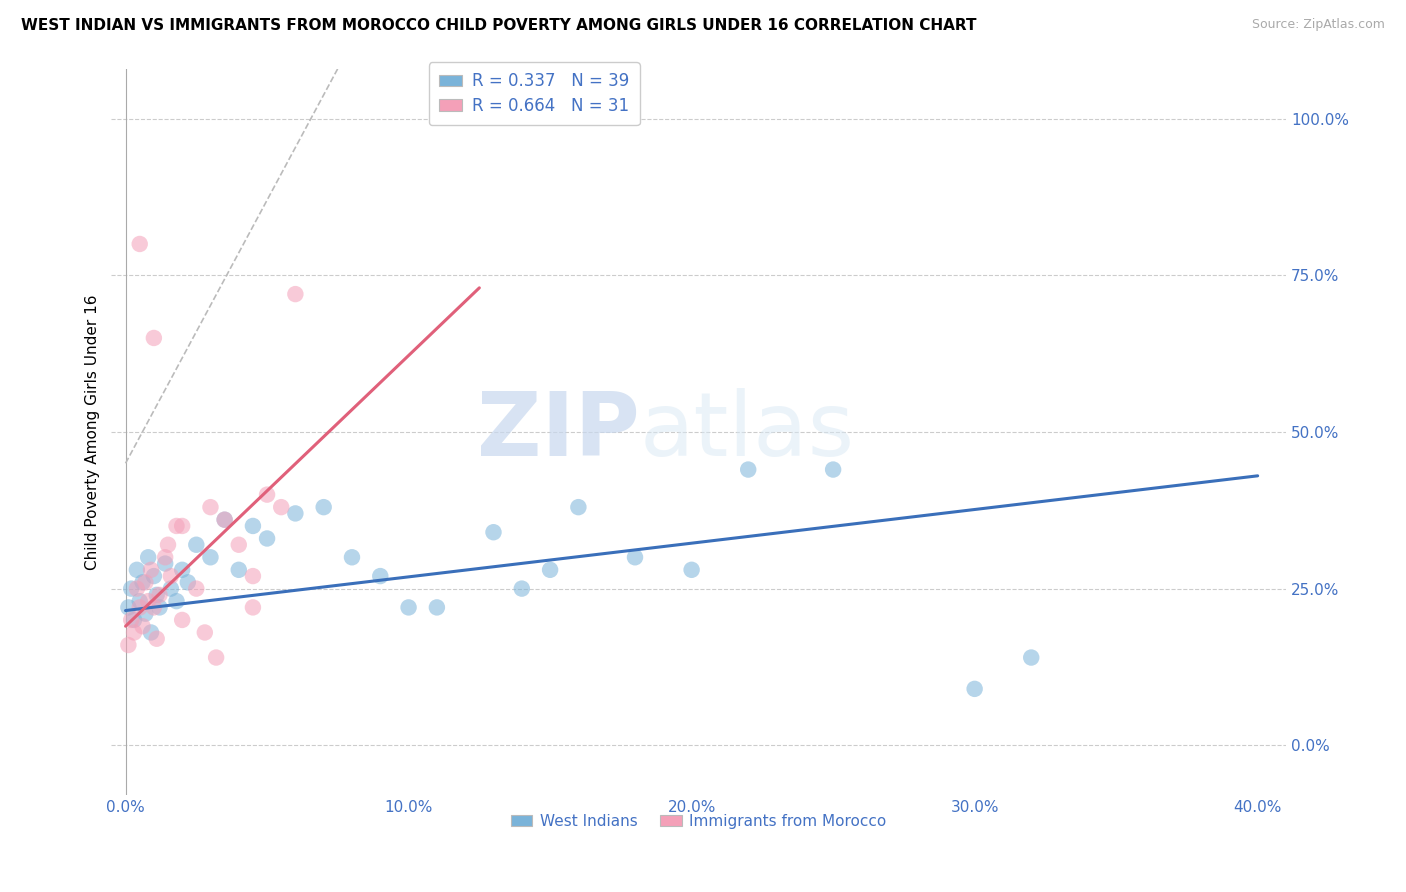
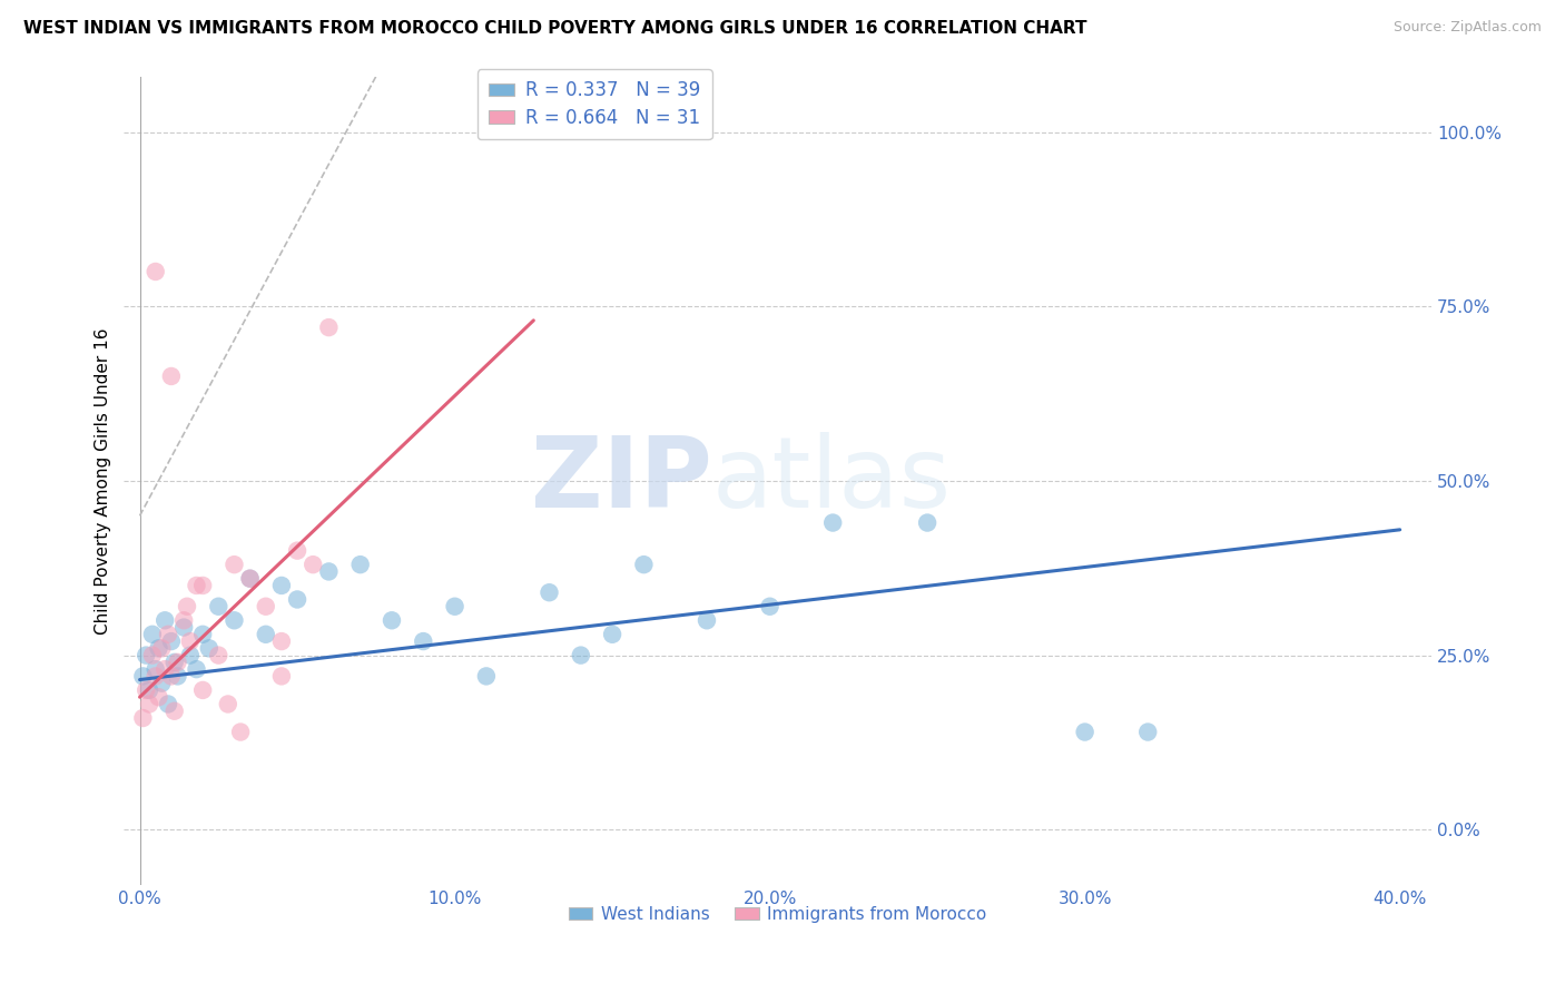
West Indians/10.0%: 22% -> 32%
West Indians/20.0%: 28% -> 32%
West Indians/30.0%: 9% -> 14%
